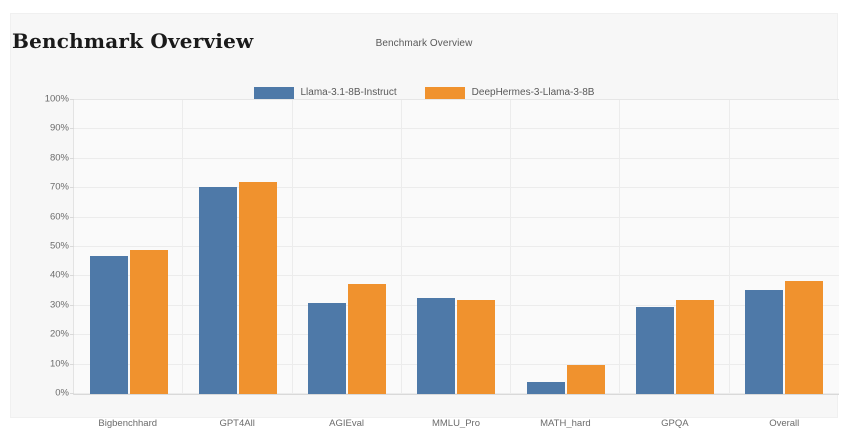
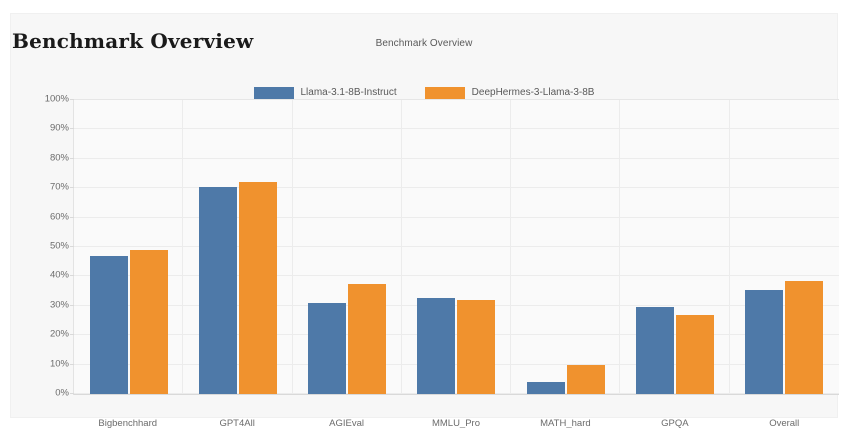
DeepHermes-3-Llama-3-8B/GPQA: 32% -> 27%
